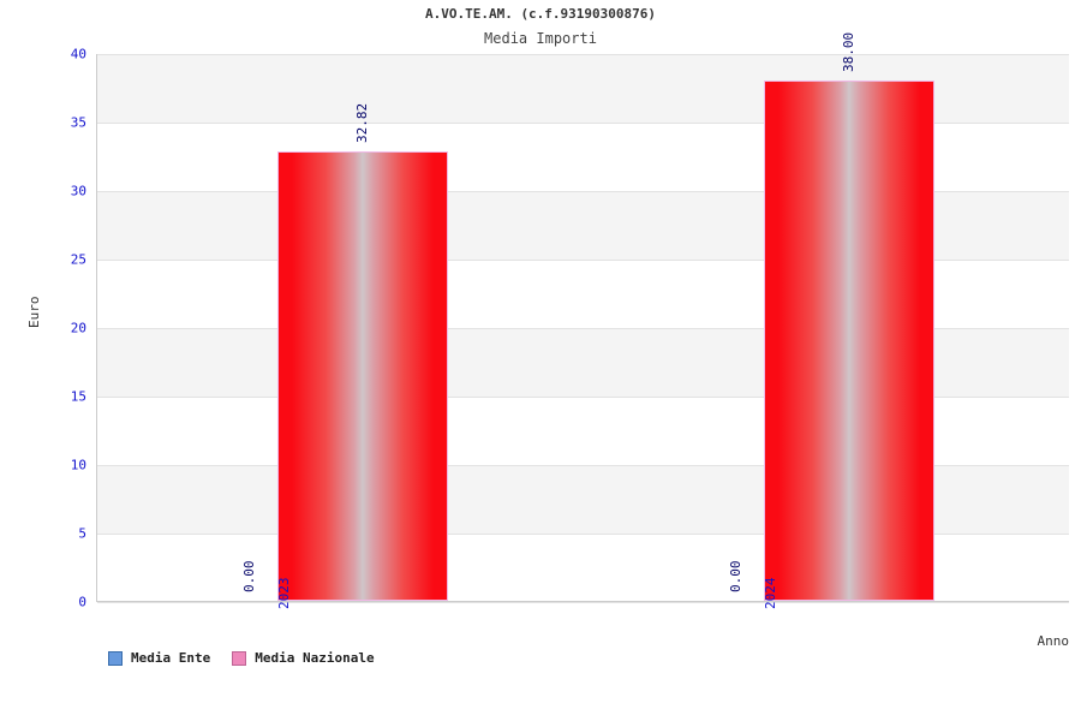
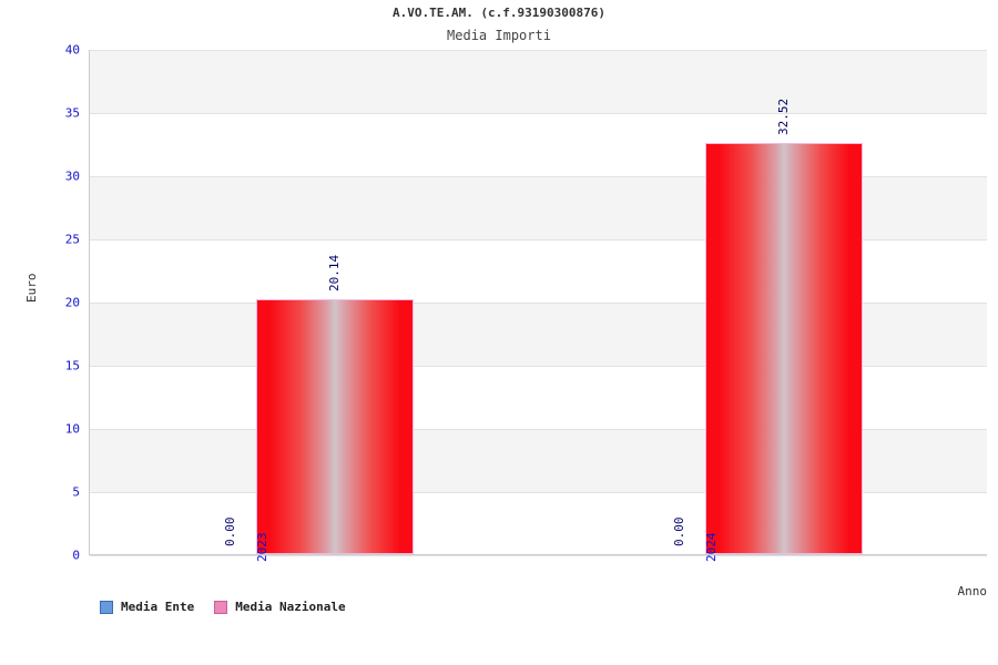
Media Nazionale/2023: 32.82 -> 20.14
Media Nazionale/2024: 38.00 -> 32.52
